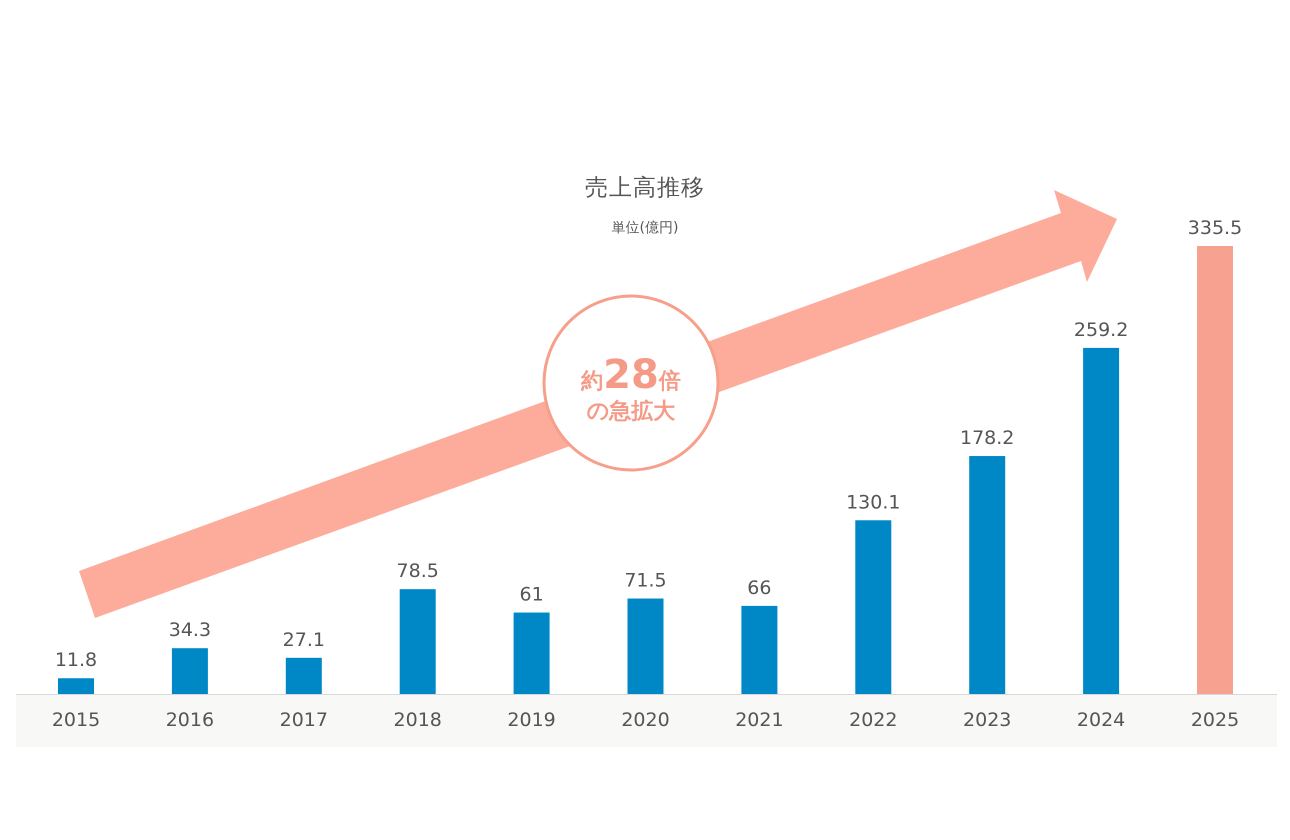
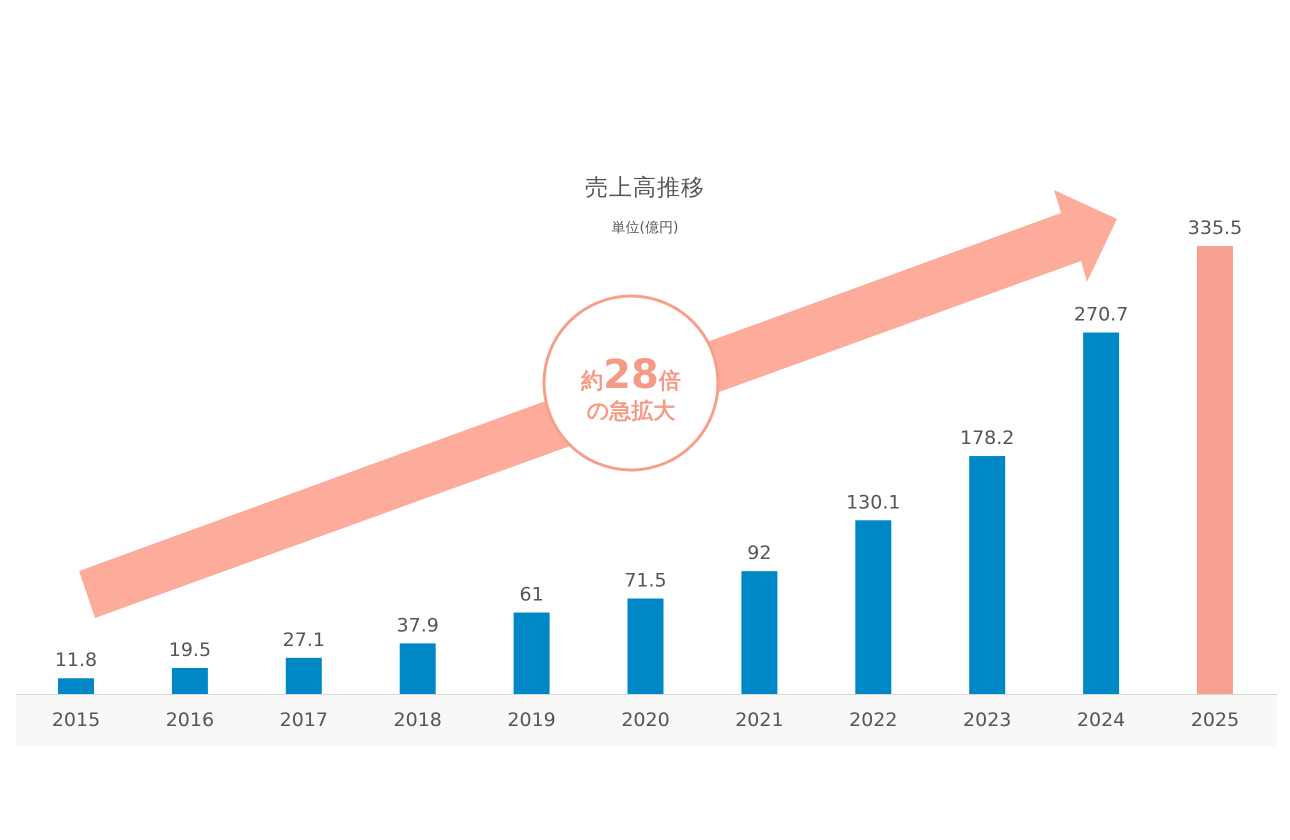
2016: 34.3 -> 19.5
2018: 78.5 -> 37.9
2021: 66 -> 92
2024: 259.2 -> 270.7
